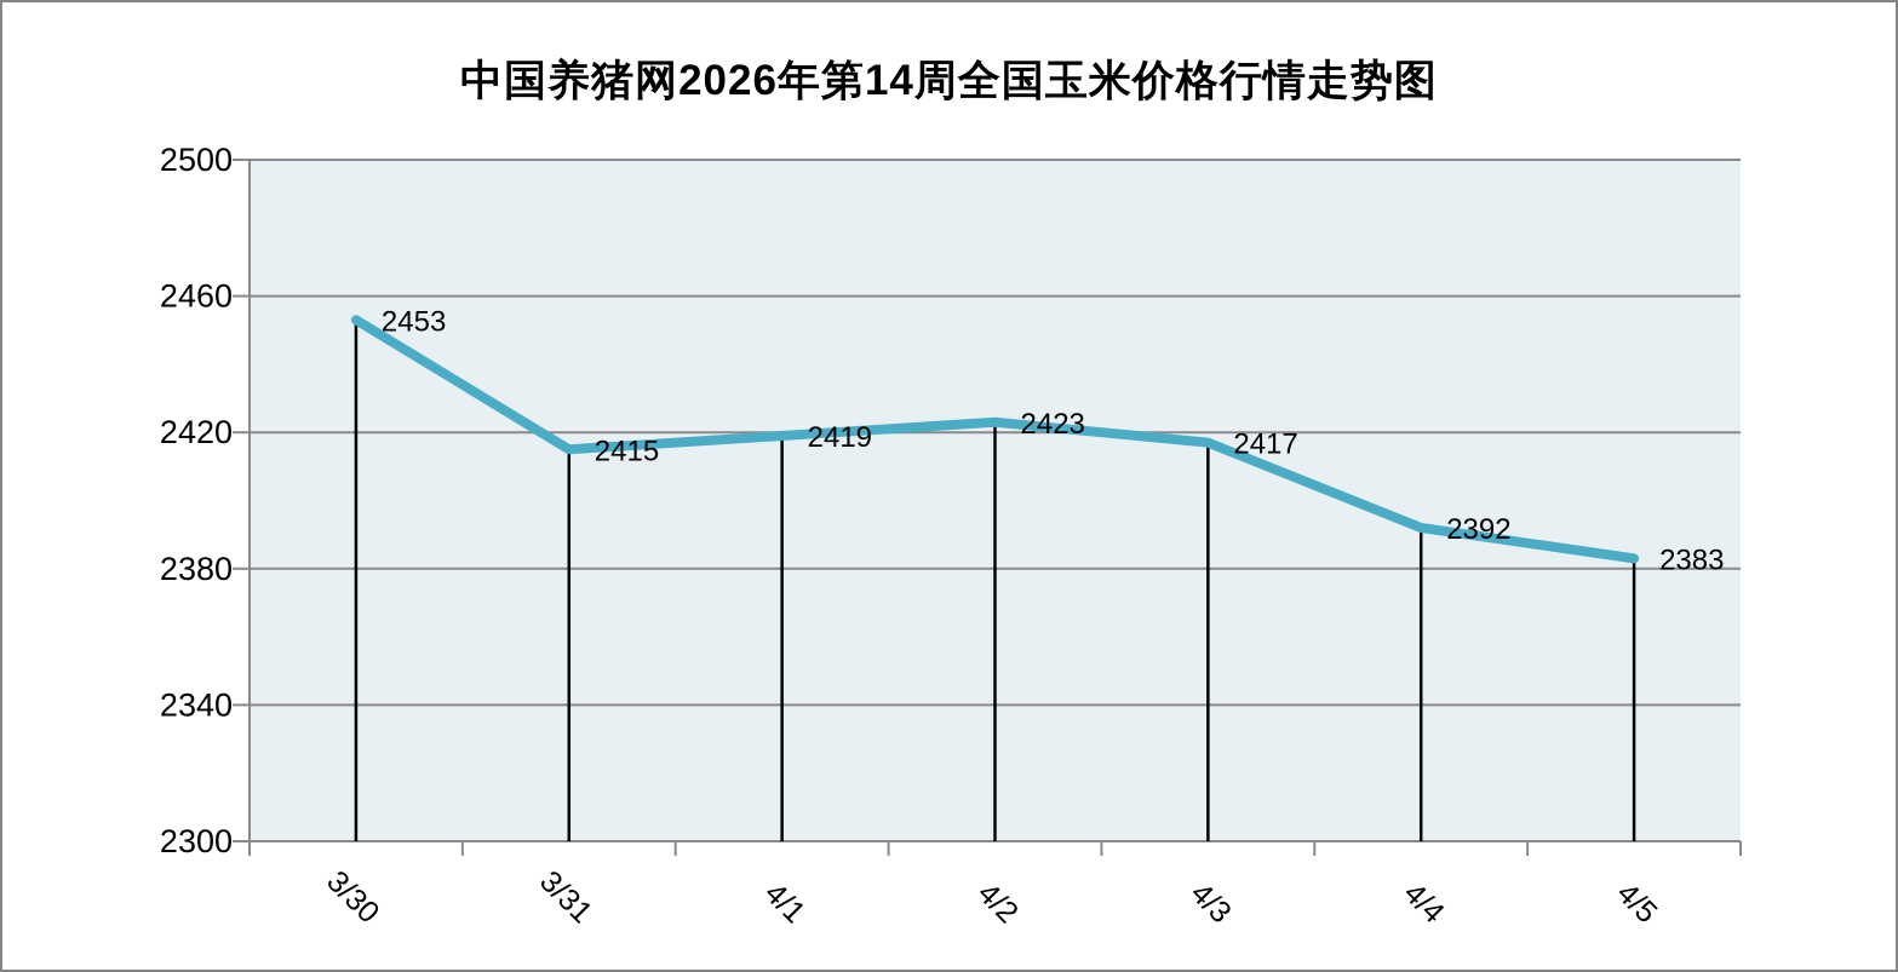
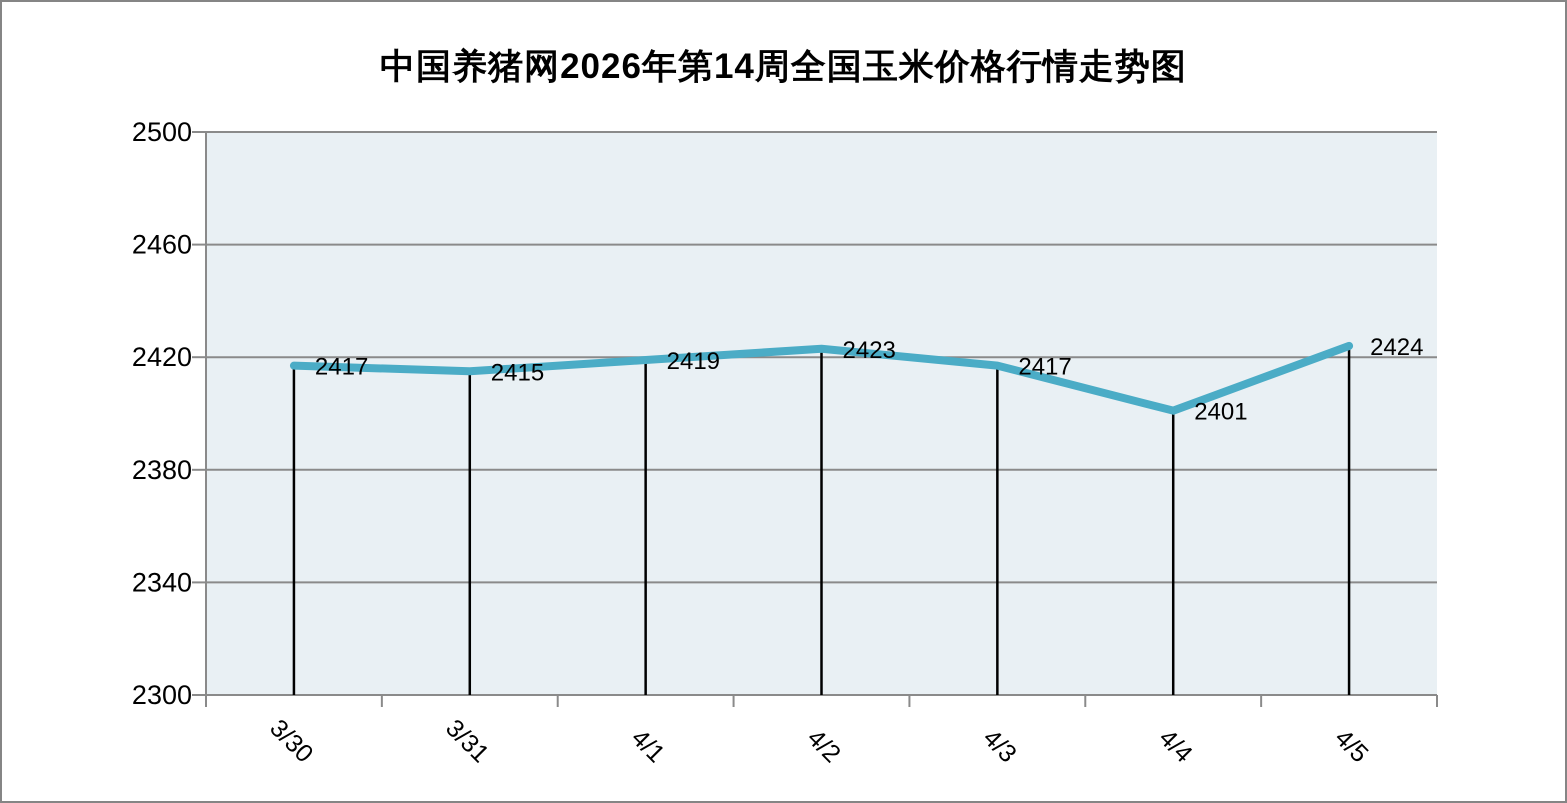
3/30: 2453 -> 2417
4/4: 2392 -> 2401
4/5: 2383 -> 2424
